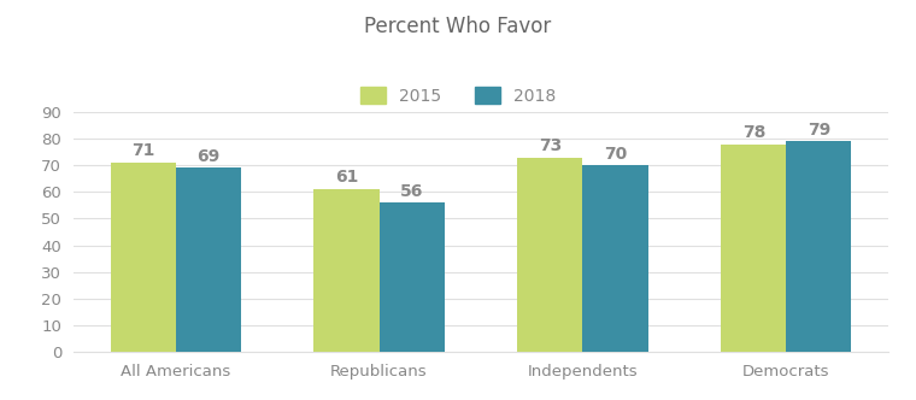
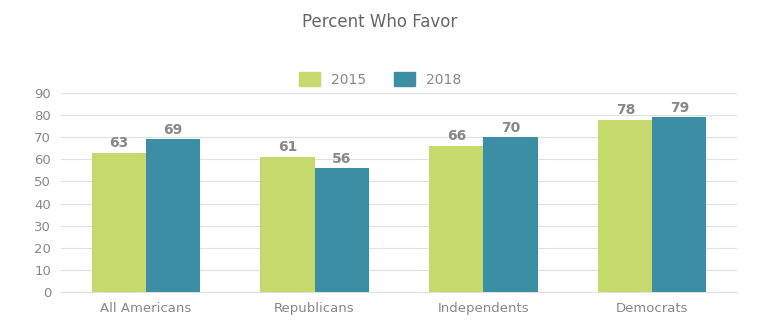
2015/All Americans: 71 -> 63
2015/Independents: 73 -> 66
